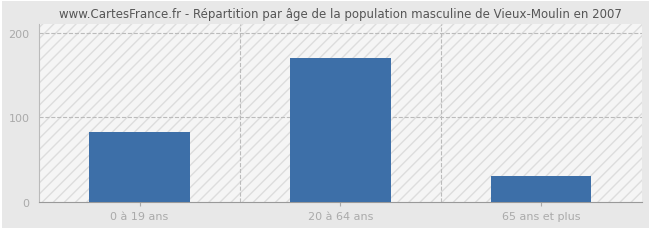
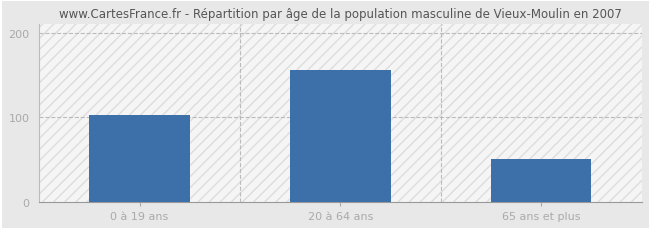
0 à 19 ans: 83 -> 102
20 à 64 ans: 170 -> 156
65 ans et plus: 30 -> 50
